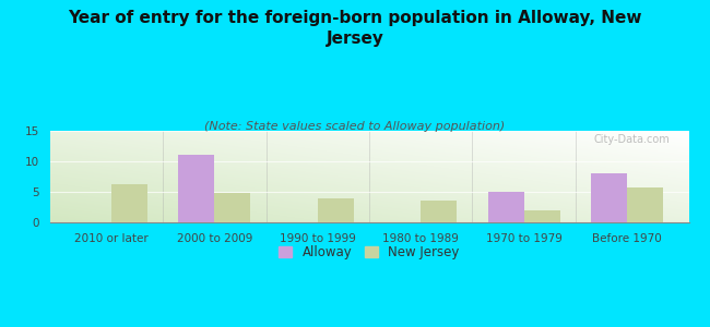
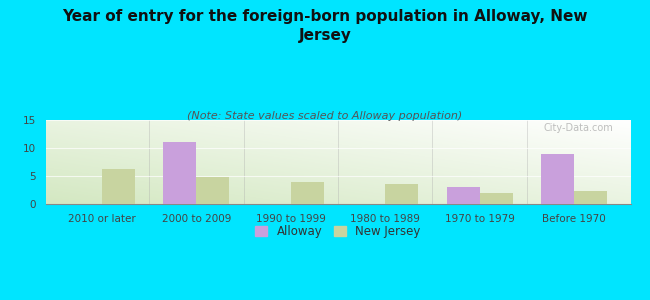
Alloway/1970 to 1979: 5 -> 3
Alloway/Before 1970: 8 -> 9
New Jersey/Before 1970: 5.8 -> 2.3
